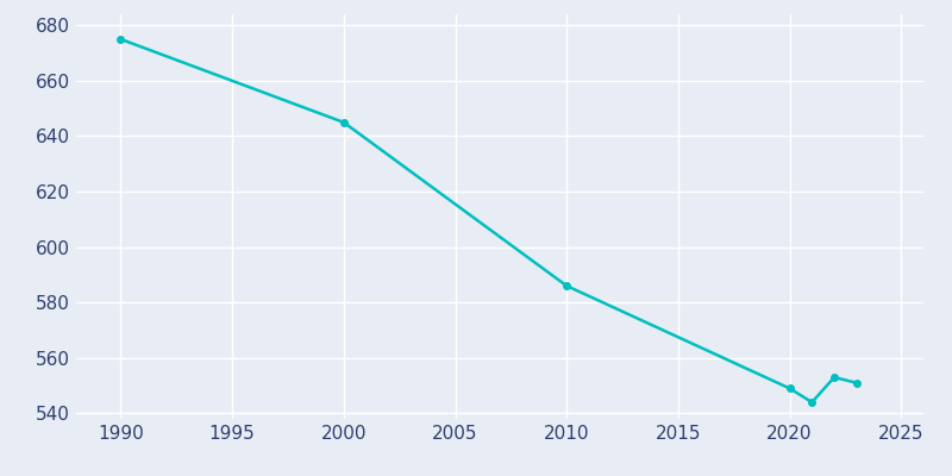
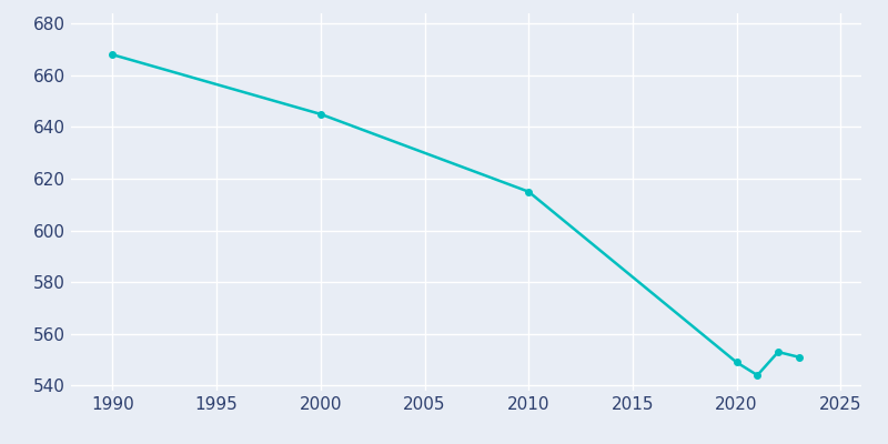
1990: 675 -> 668
2010: 586 -> 615
